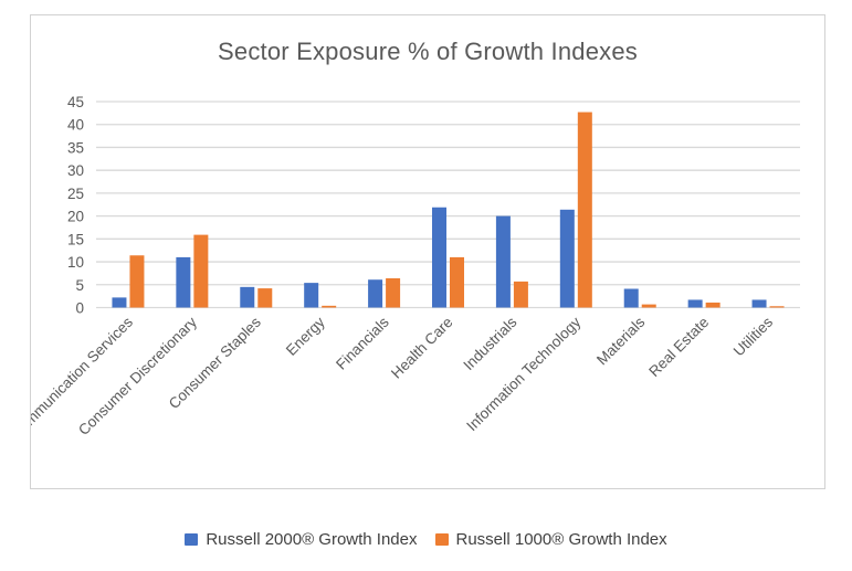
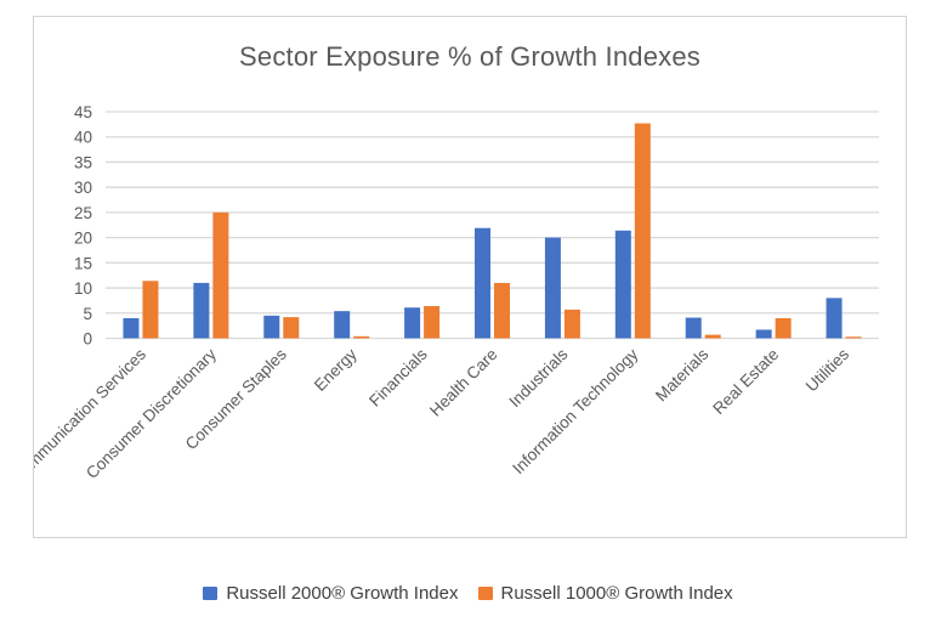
Russell 2000® Growth Index/Communication Services: 2 -> 4
Russell 1000® Growth Index/Consumer Discretionary: 16 -> 25
Russell 1000® Growth Index/Real Estate: 1 -> 4
Russell 2000® Growth Index/Utilities: 2 -> 8
